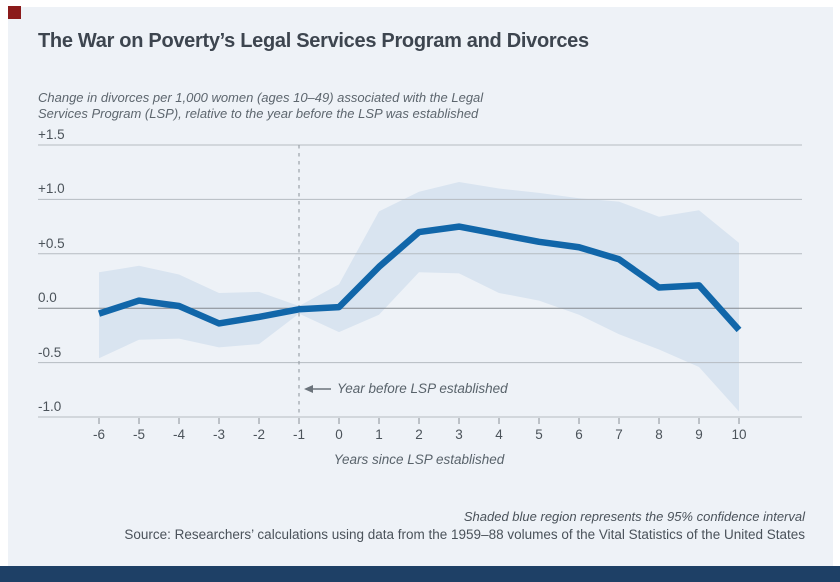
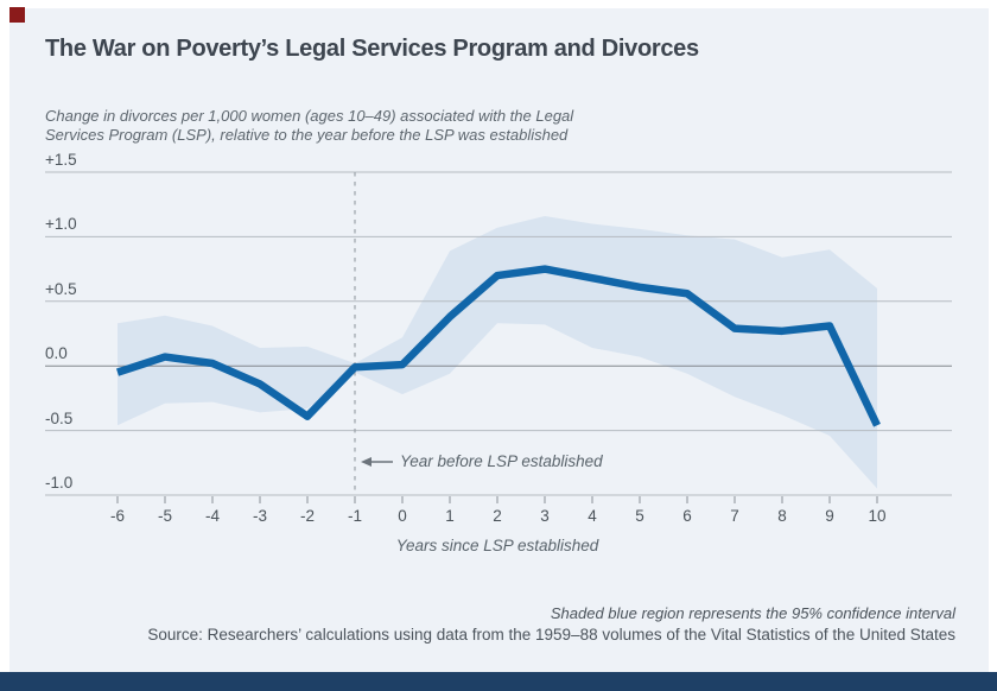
-2: -0.08 -> -0.39
7: 0.45 -> 0.29
8: 0.19 -> 0.27
9: 0.21 -> 0.31
10: -0.20 -> -0.46
